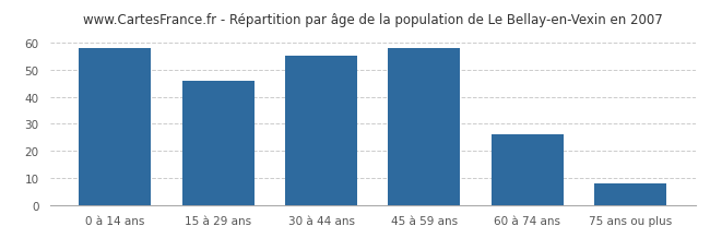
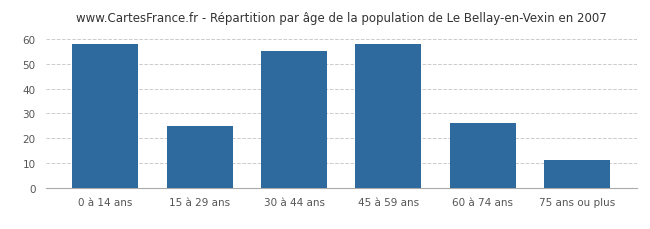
15 à 29 ans: 46 -> 25
75 ans ou plus: 8 -> 11
